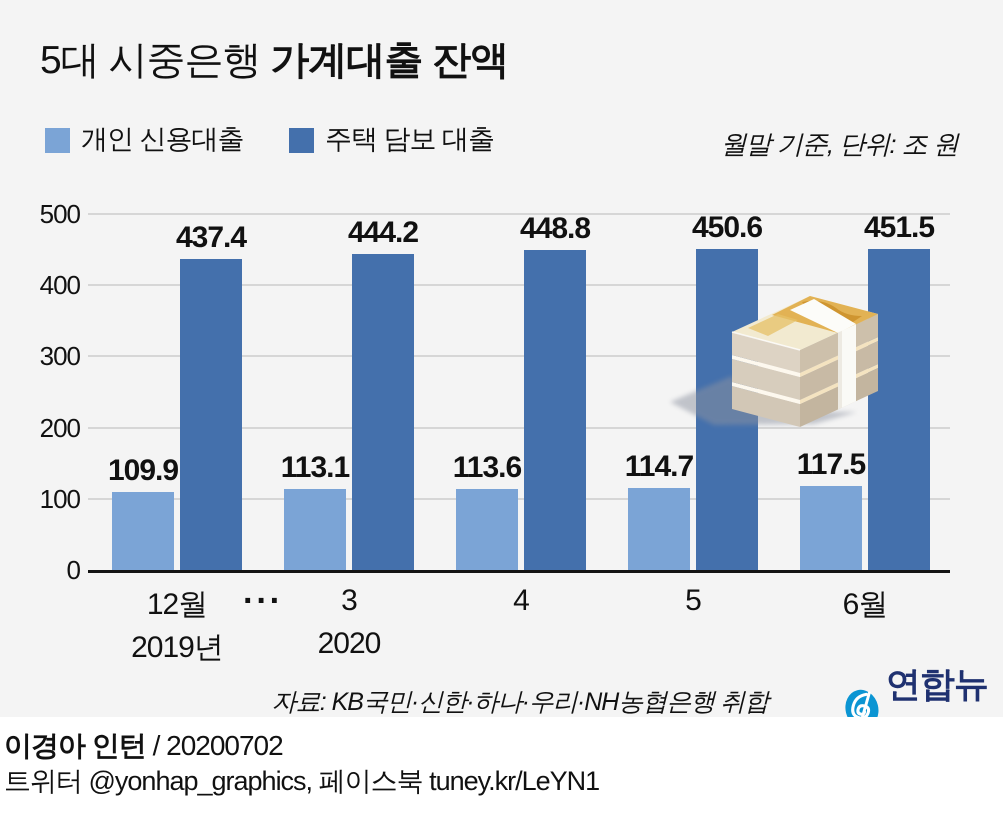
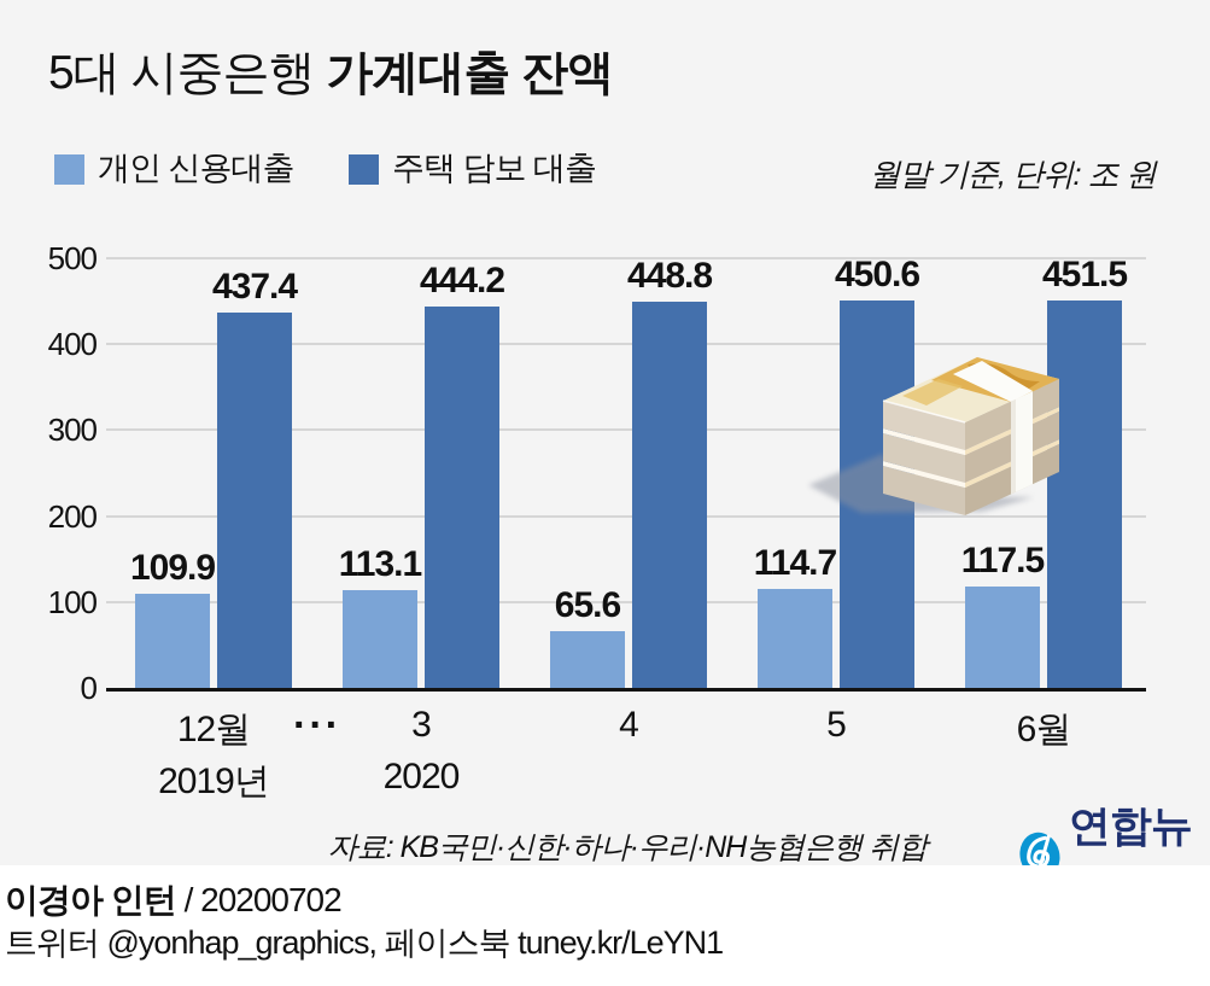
개인 신용대출/4: 113.6 -> 65.6
